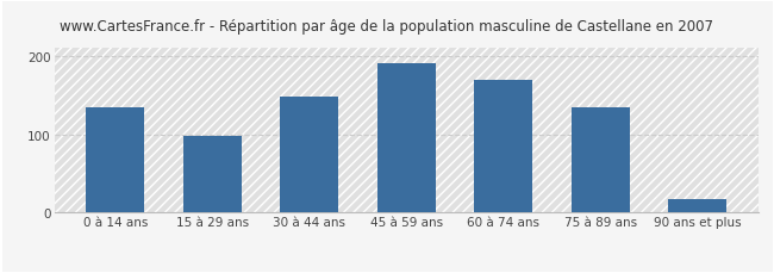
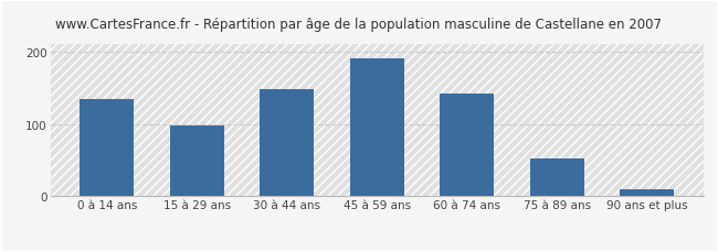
60 à 74 ans: 170 -> 142
75 à 89 ans: 134 -> 52
90 ans et plus: 18 -> 10
